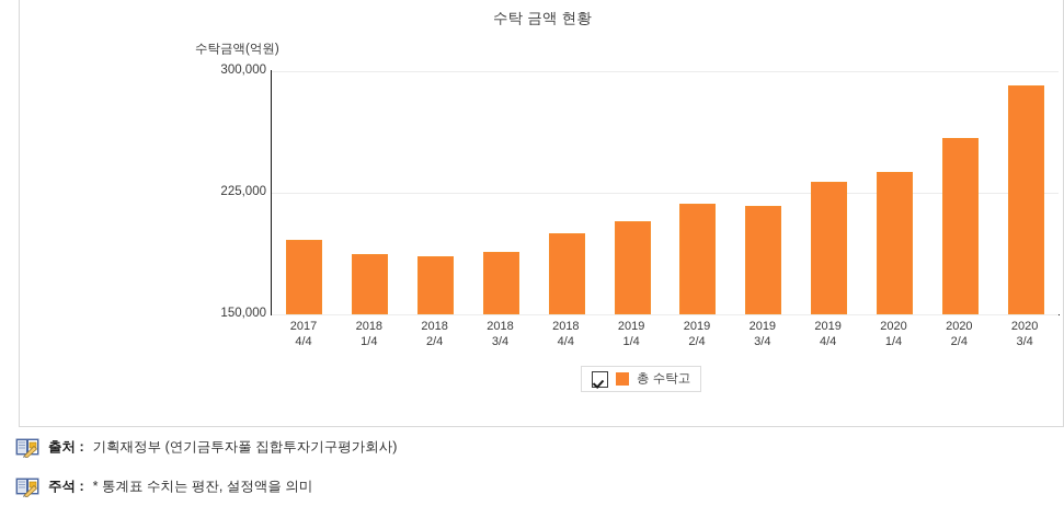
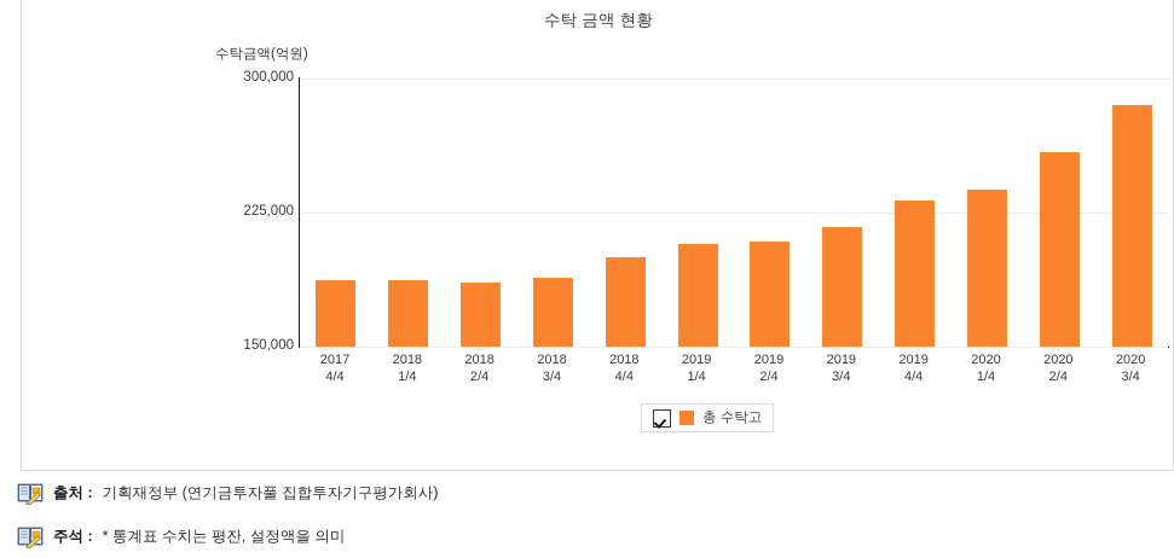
2017 4/4: 196000 -> 187000
2019 2/4: 218000 -> 209000
2020 3/4: 291000 -> 285000
